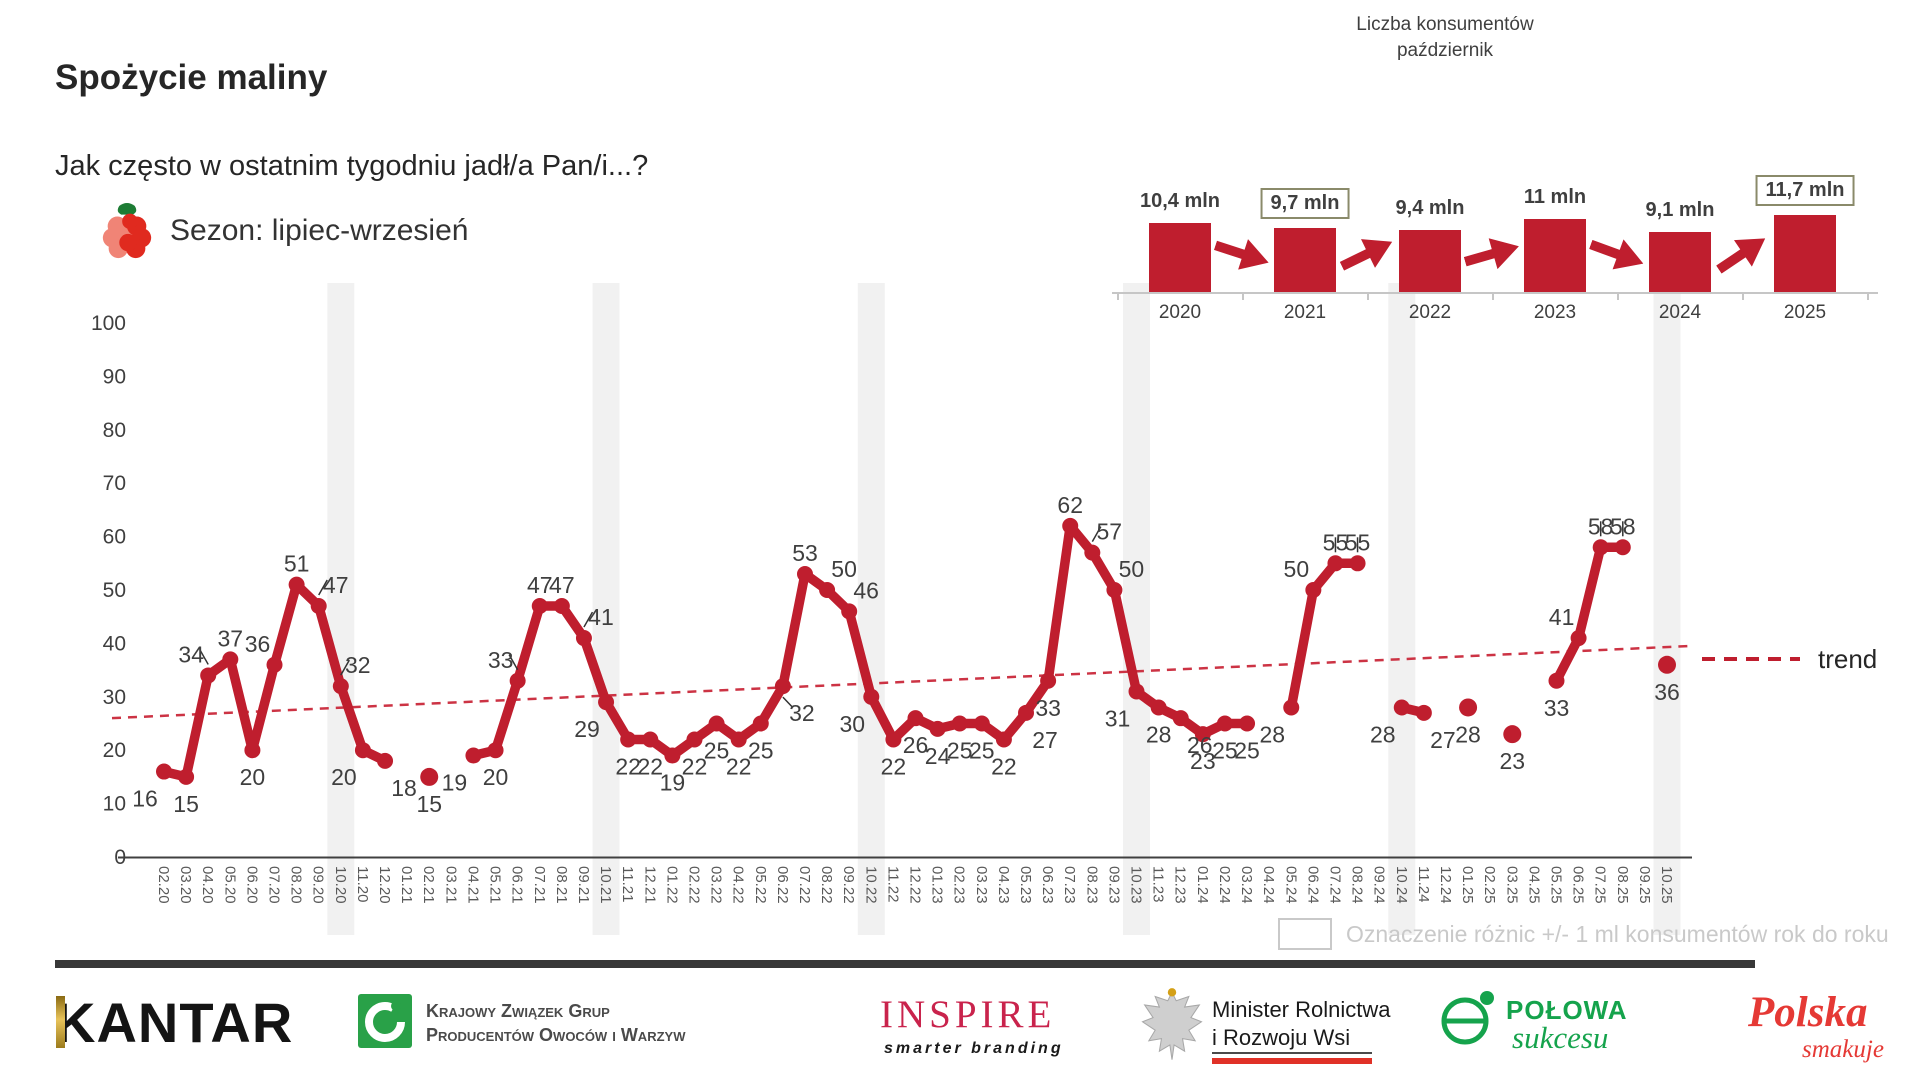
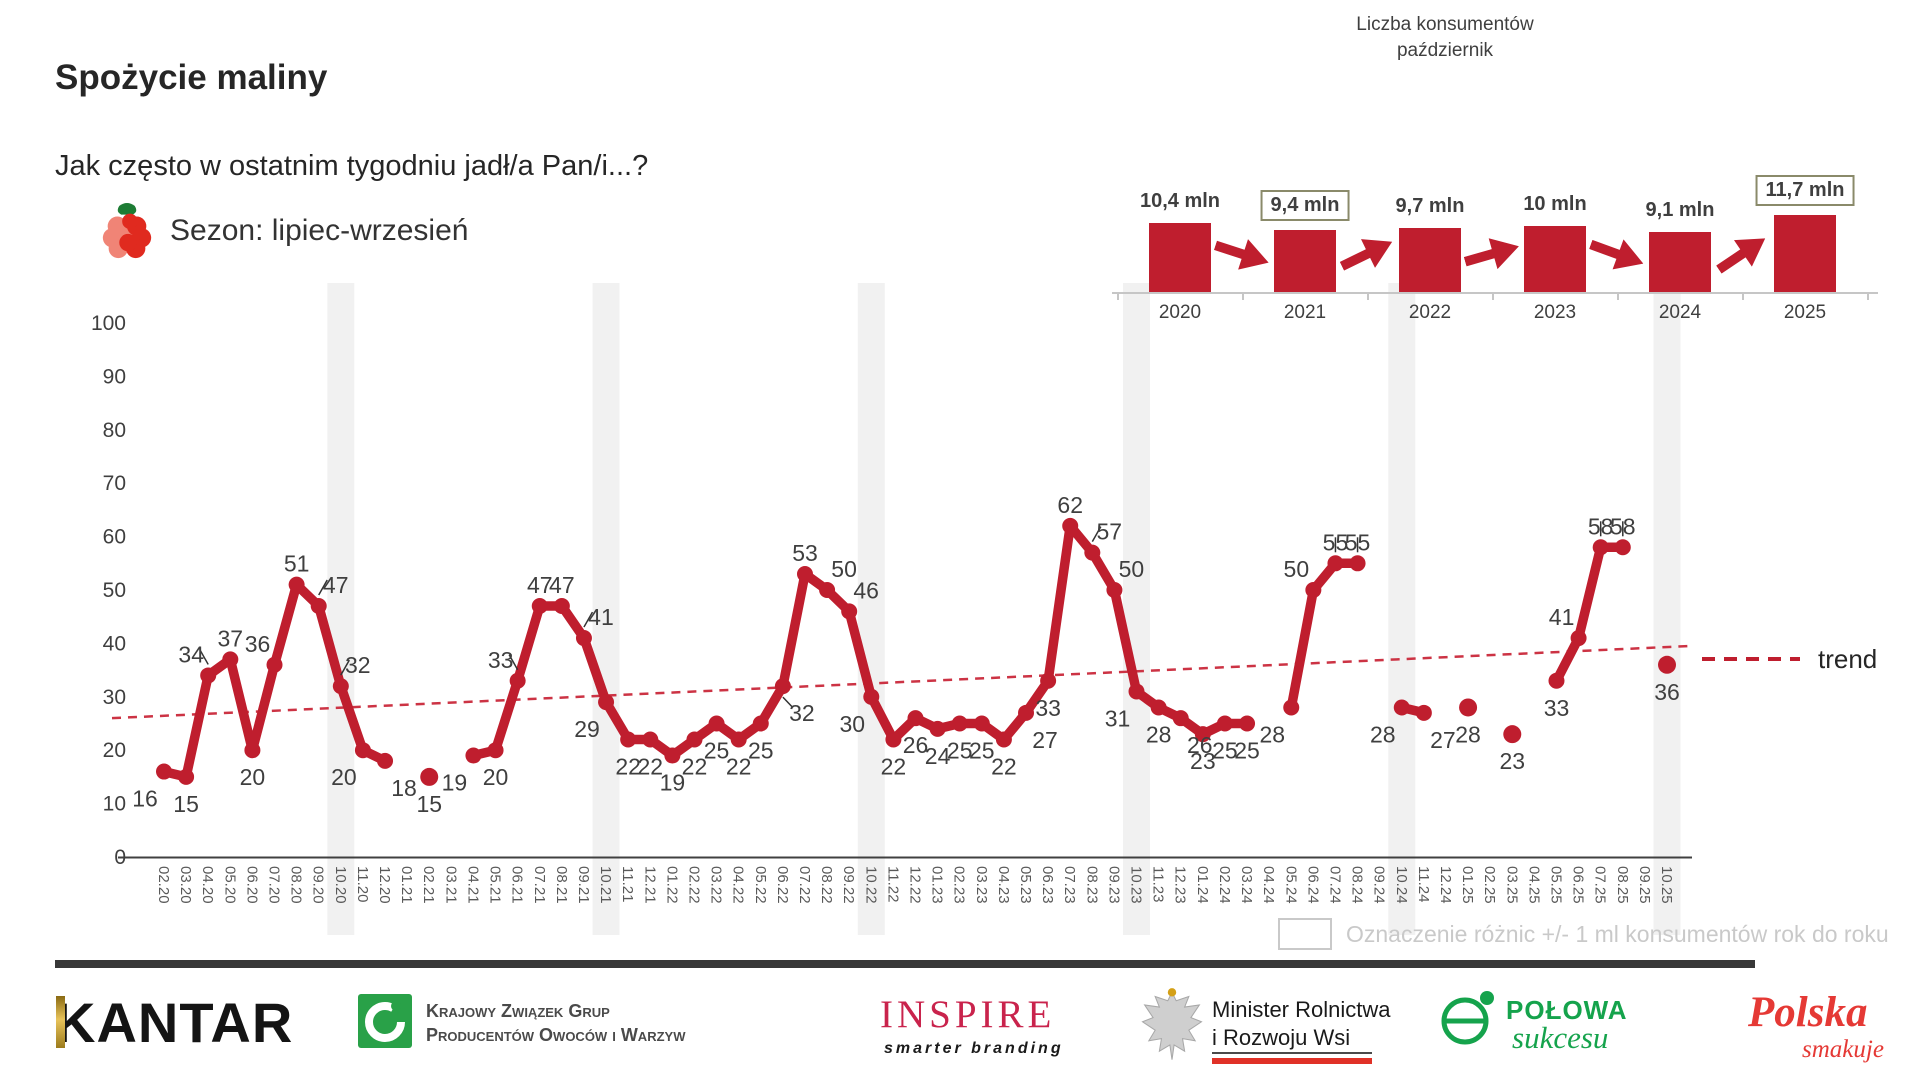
Liczba konsumentów październik/2021: 9,7 -> 9,4
Liczba konsumentów październik/2022: 9,4 -> 9,7
Liczba konsumentów październik/2023: 11 -> 10
